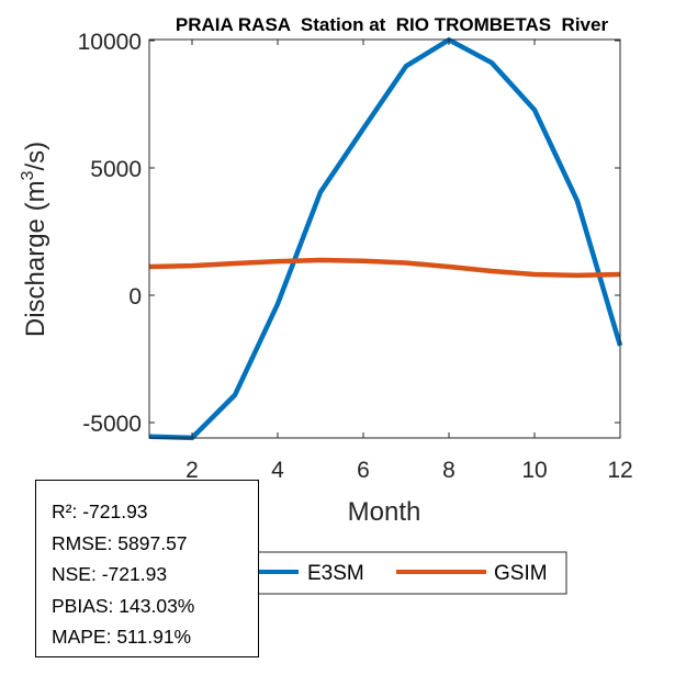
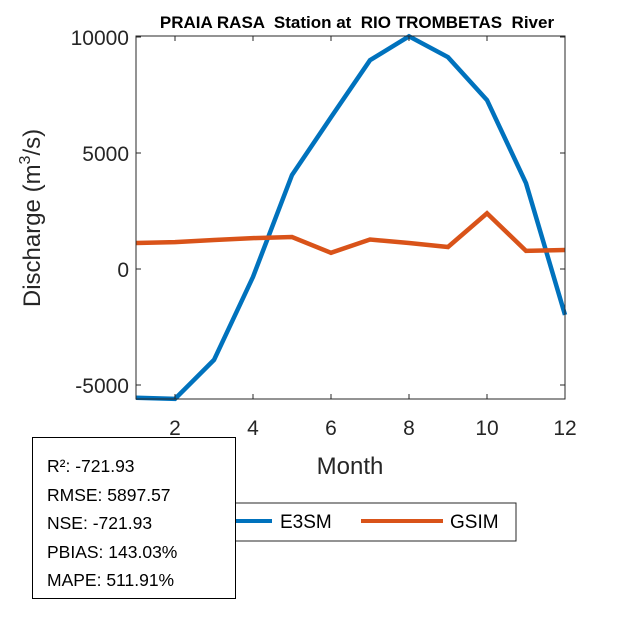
GSIM/6: 1400 -> 700
GSIM/10: 800 -> 2400
